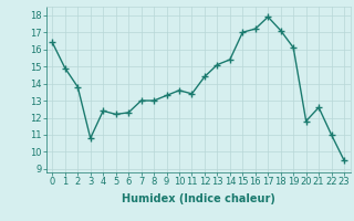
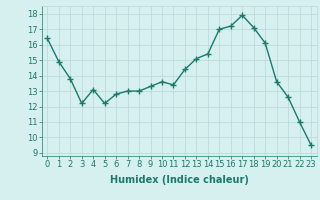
3: 10.8 -> 12.2
4: 12.4 -> 13.1
6: 12.3 -> 12.8
20: 11.8 -> 13.6
